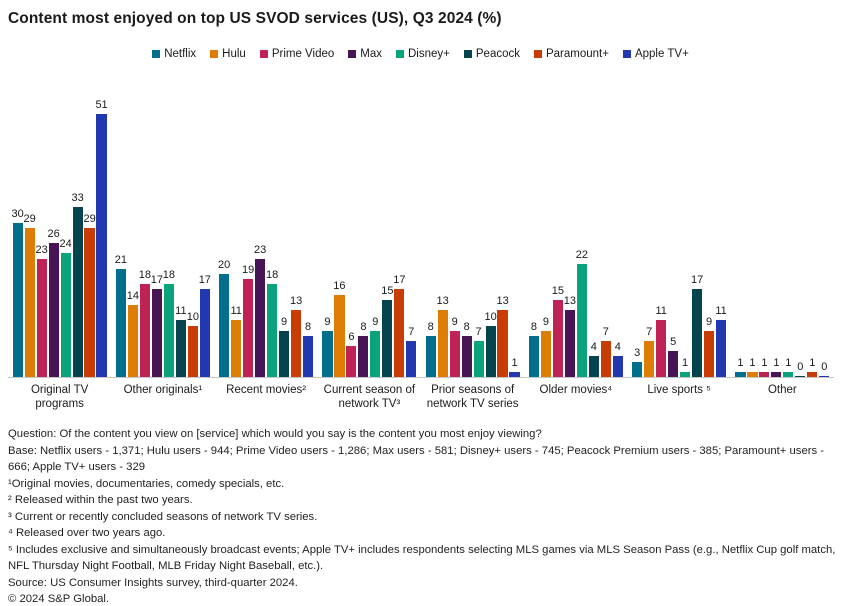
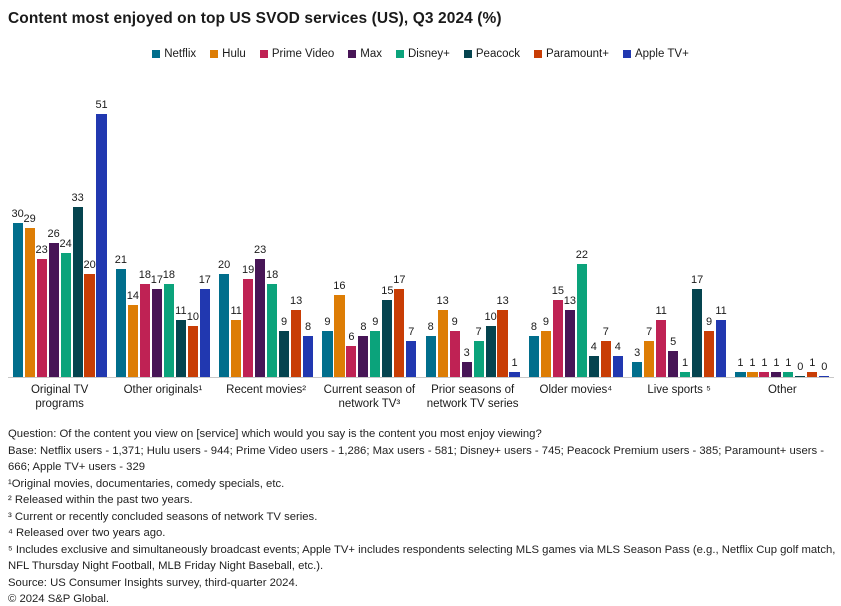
Paramount+/Original TV programs: 29 -> 20
Max/Prior seasons of network TV series: 8 -> 3
